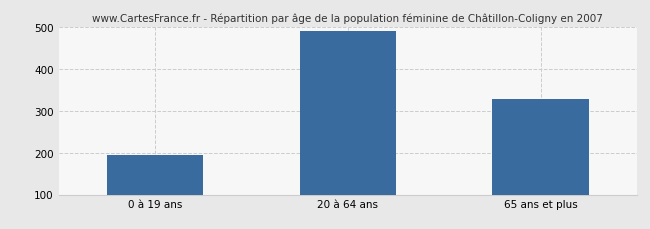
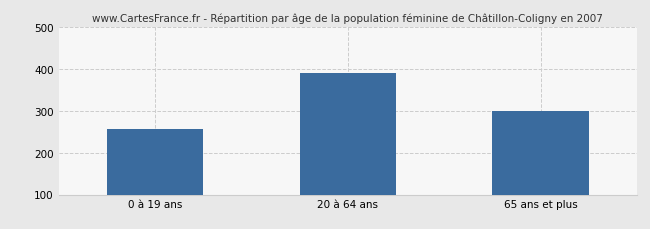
0 à 19 ans: 195 -> 255
20 à 64 ans: 490 -> 390
65 ans et plus: 328 -> 300
